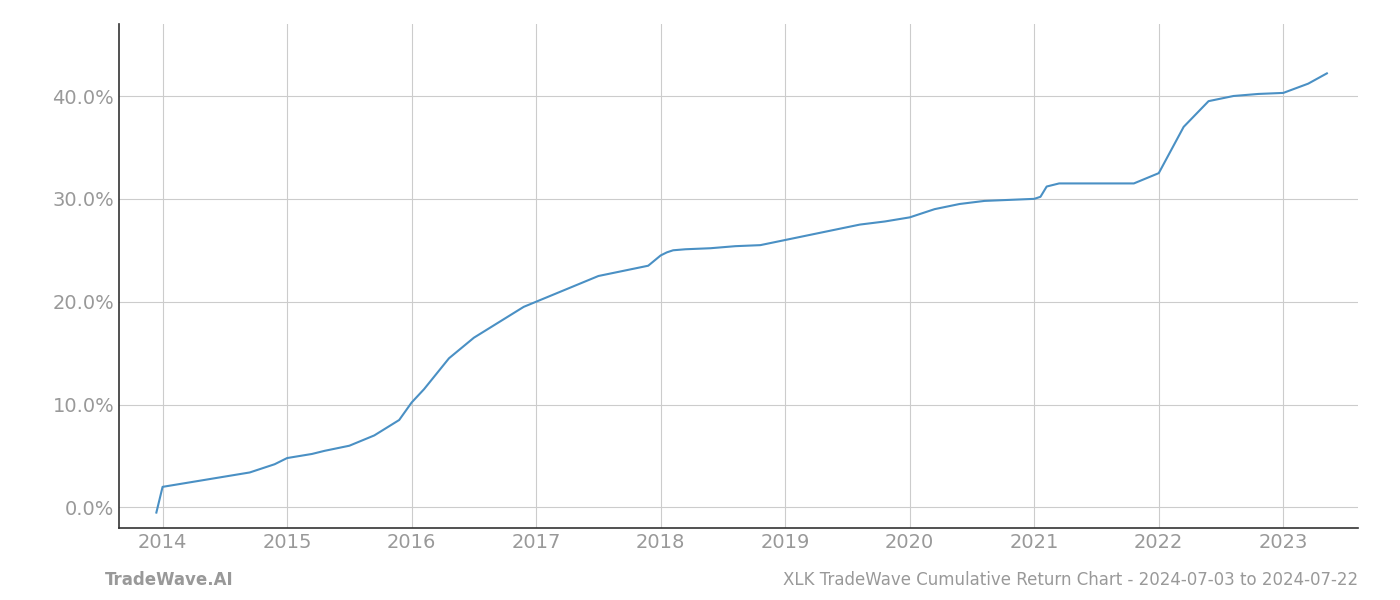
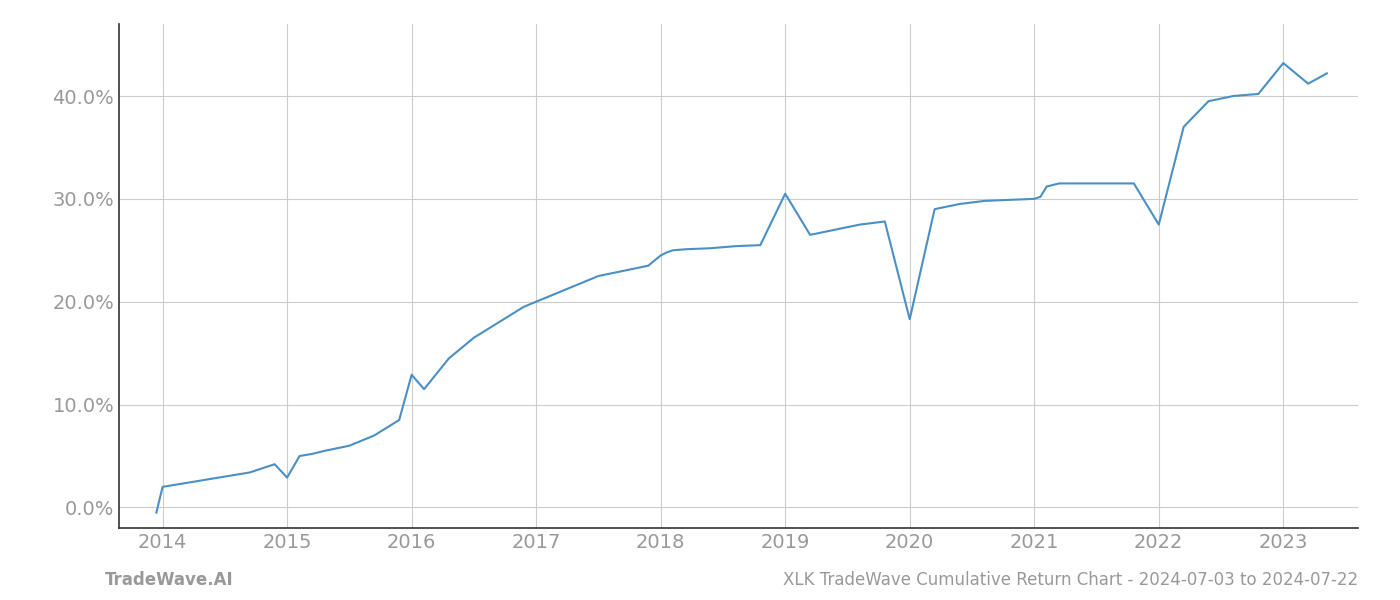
2015: 4.8% -> 2.9%
2016: 10.2% -> 12.9%
2019: 26.0% -> 30.5%
2020: 28.2% -> 18.3%
2022: 32.5% -> 27.5%
2023: 40.3% -> 43.2%
